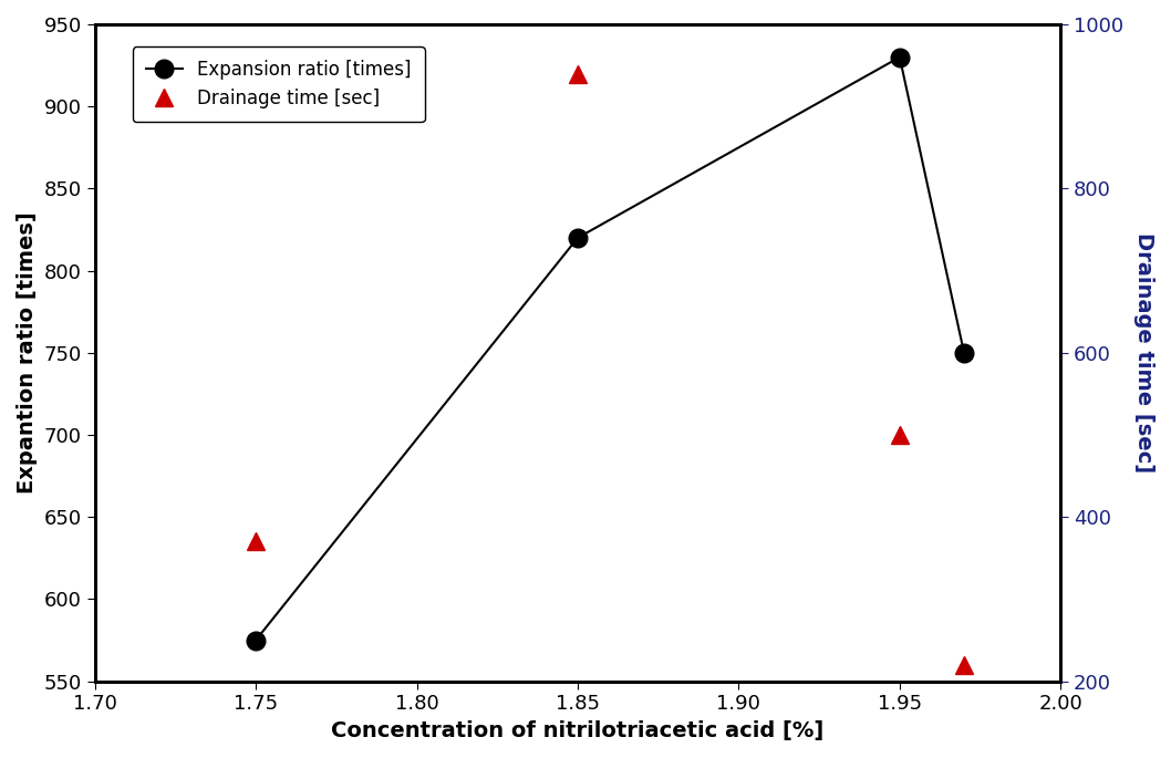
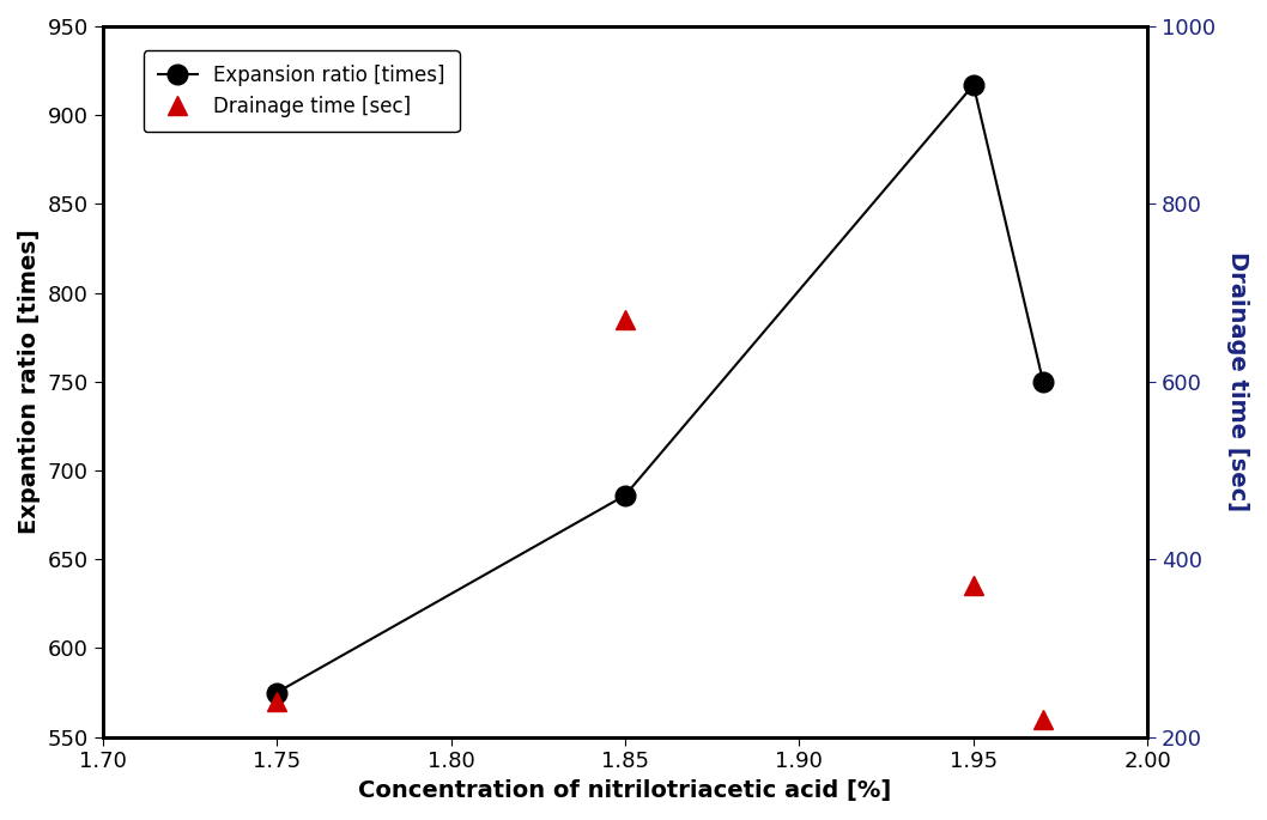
Drainage time [sec]/1.75: 370 -> 240
Expansion ratio [times]/1.85: 820 -> 686
Drainage time [sec]/1.85: 940 -> 670
Expansion ratio [times]/1.95: 930 -> 917
Drainage time [sec]/1.95: 500 -> 370
